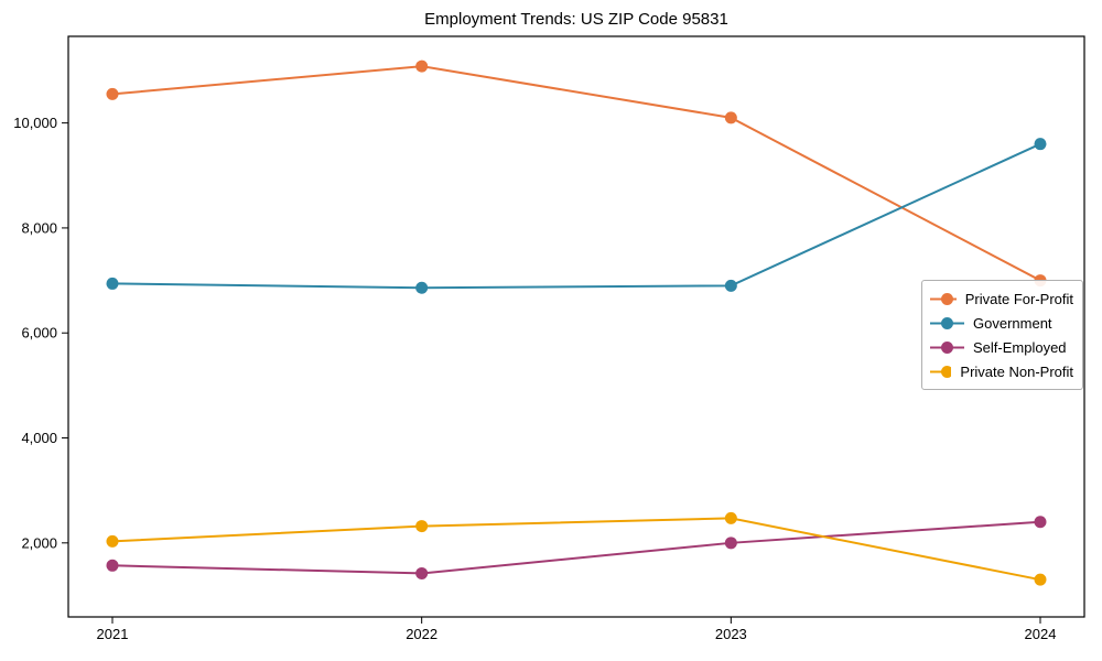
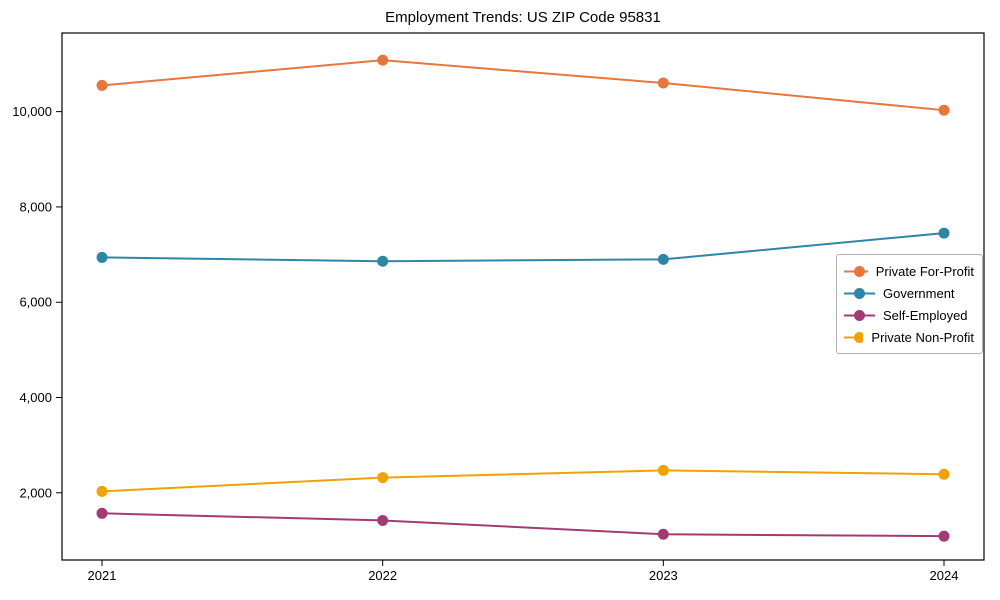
Private For-Profit/2023: 10100 -> 10600
Self-Employed/2023: 2000 -> 1100
Private For-Profit/2024: 7000 -> 10000
Government/2024: 9600 -> 7400
Self-Employed/2024: 2400 -> 1100
Private Non-Profit/2024: 1300 -> 2400
